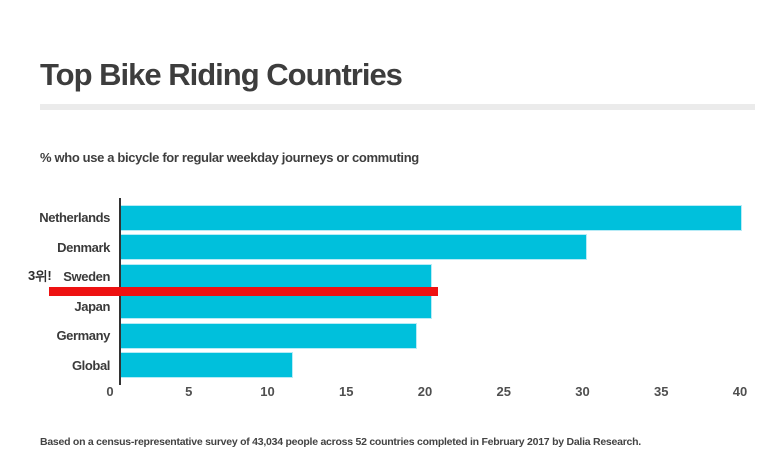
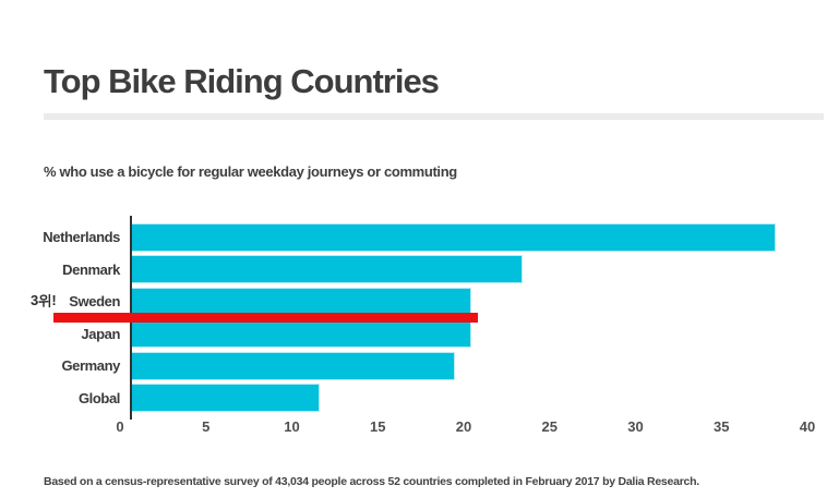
Netherlands: 40 -> 38
Denmark: 30 -> 23
